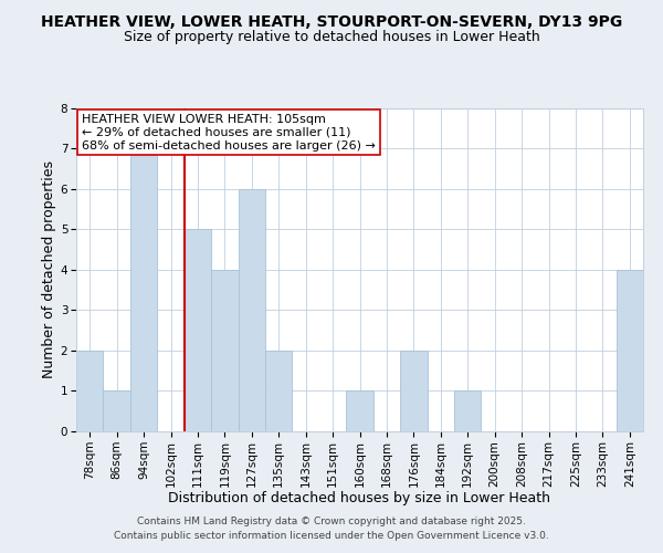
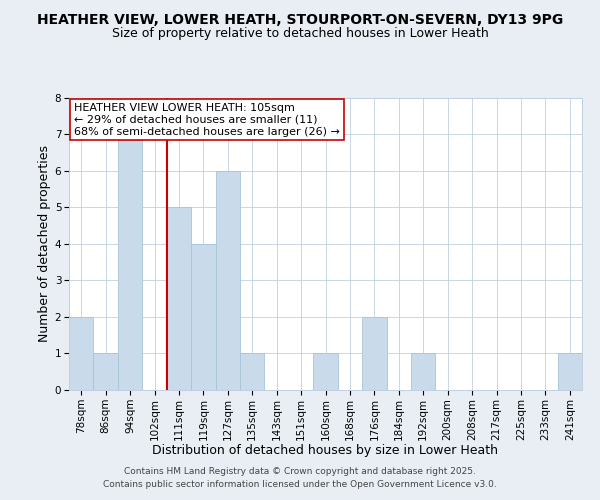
135sqm: 2 -> 1
241sqm: 4 -> 1
